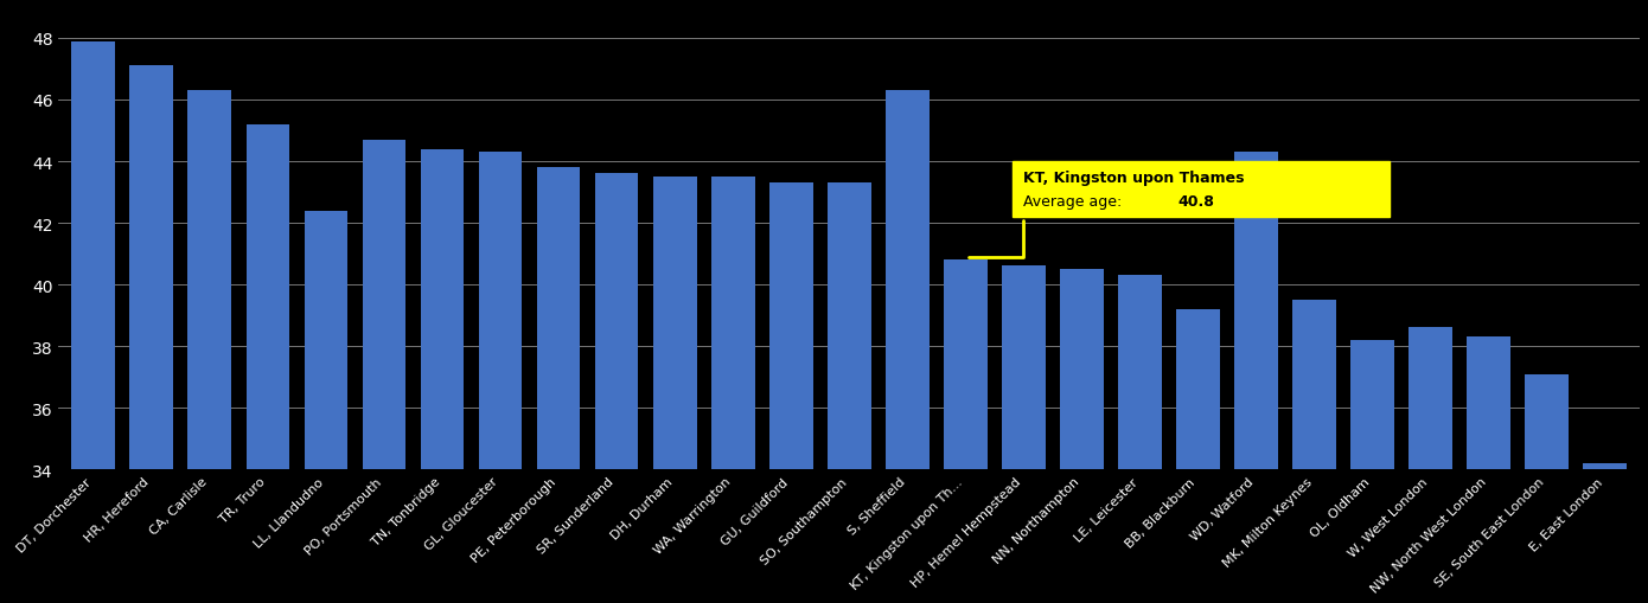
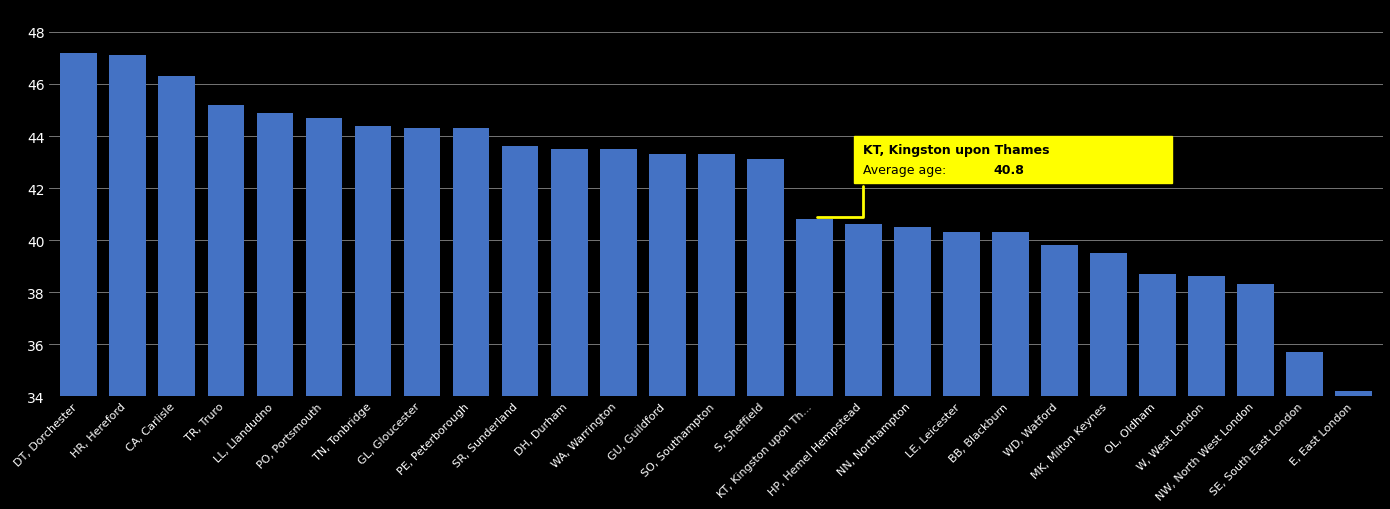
DT, Dorchester: 47.9 -> 47.2
LL, Llandudno: 42.4 -> 44.9
PE, Peterborough: 43.8 -> 44.3
S, Sheffield: 46.3 -> 43.1
BB, Blackburn: 39.2 -> 40.3
WD, Watford: 44.3 -> 39.8
OL, Oldham: 38.2 -> 38.7
SE, South East London: 37.1 -> 35.7
